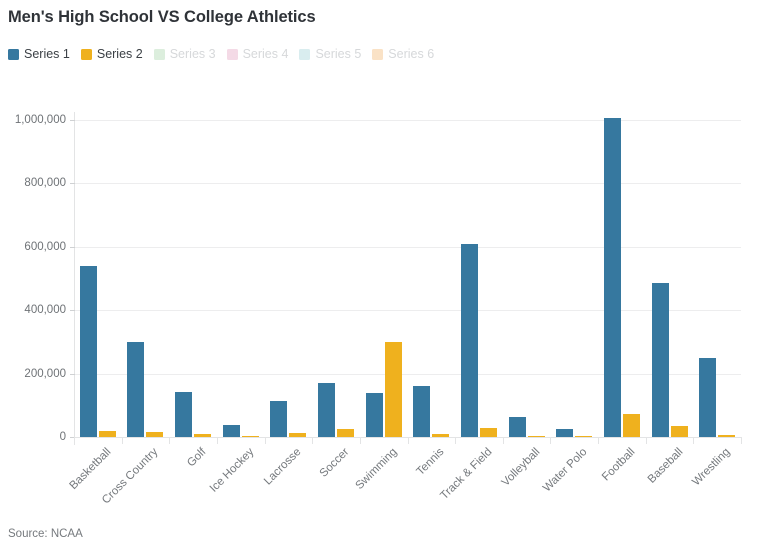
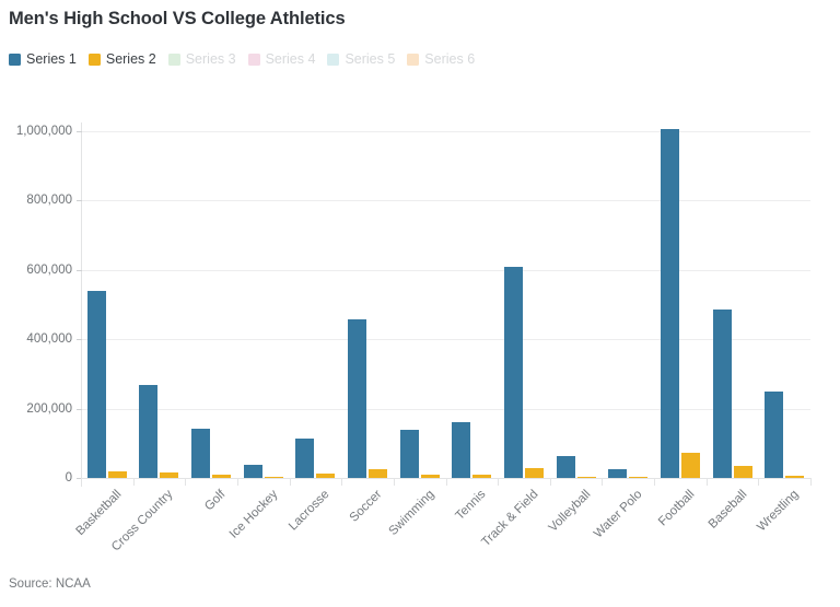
Series 1/Cross Country: 300000 -> 270000
Series 1/Soccer: 170000 -> 460000
Series 2/Swimming: 300000 -> 10000
